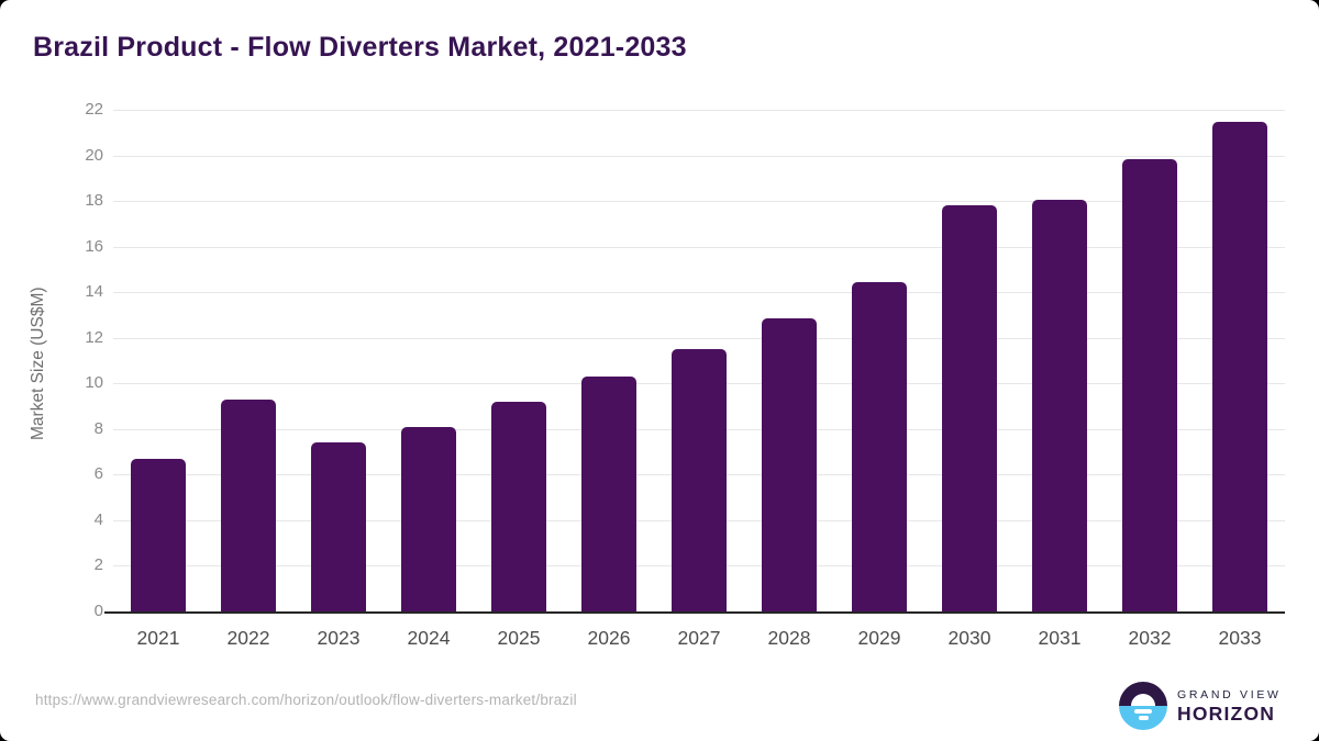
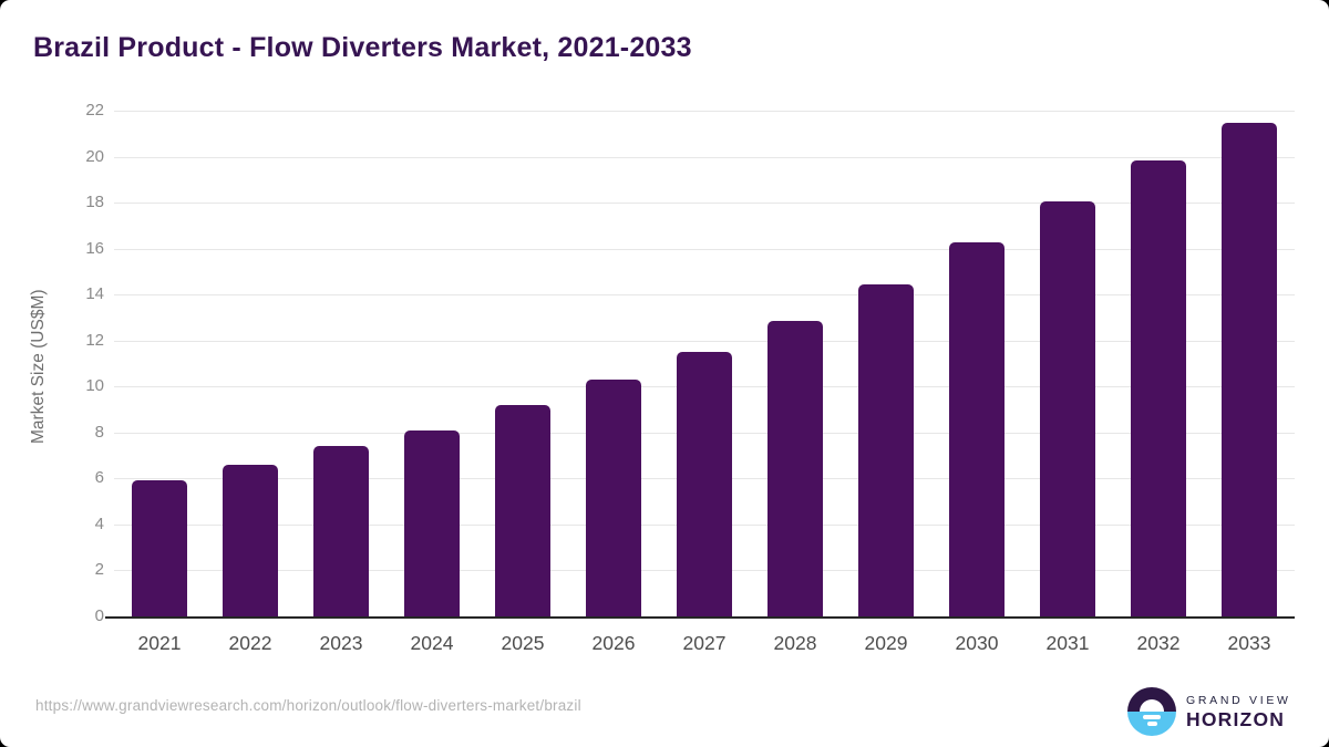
2021: 6.7 -> 5.9
2022: 9.3 -> 6.6
2030: 17.8 -> 16.2
